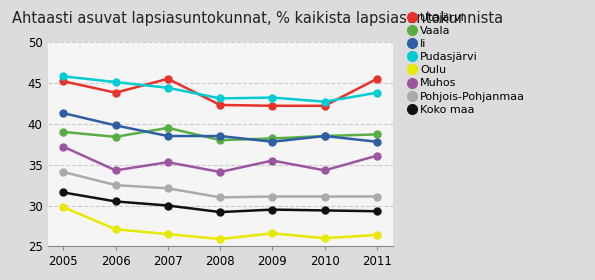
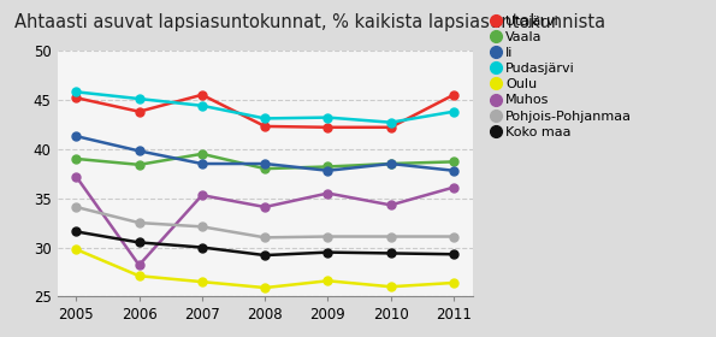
Muhos/2006: 34.3 -> 28.2
